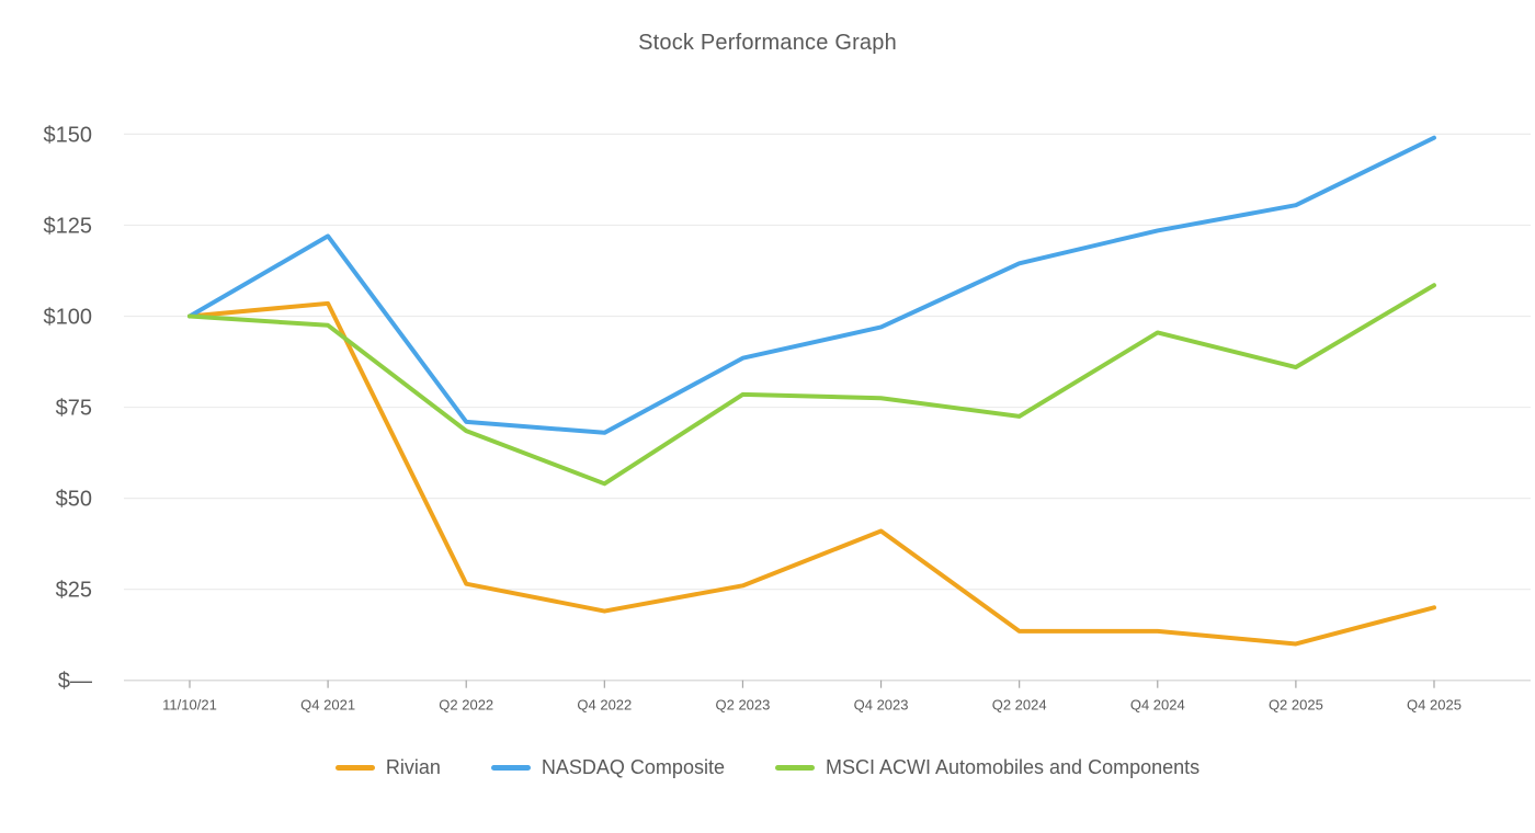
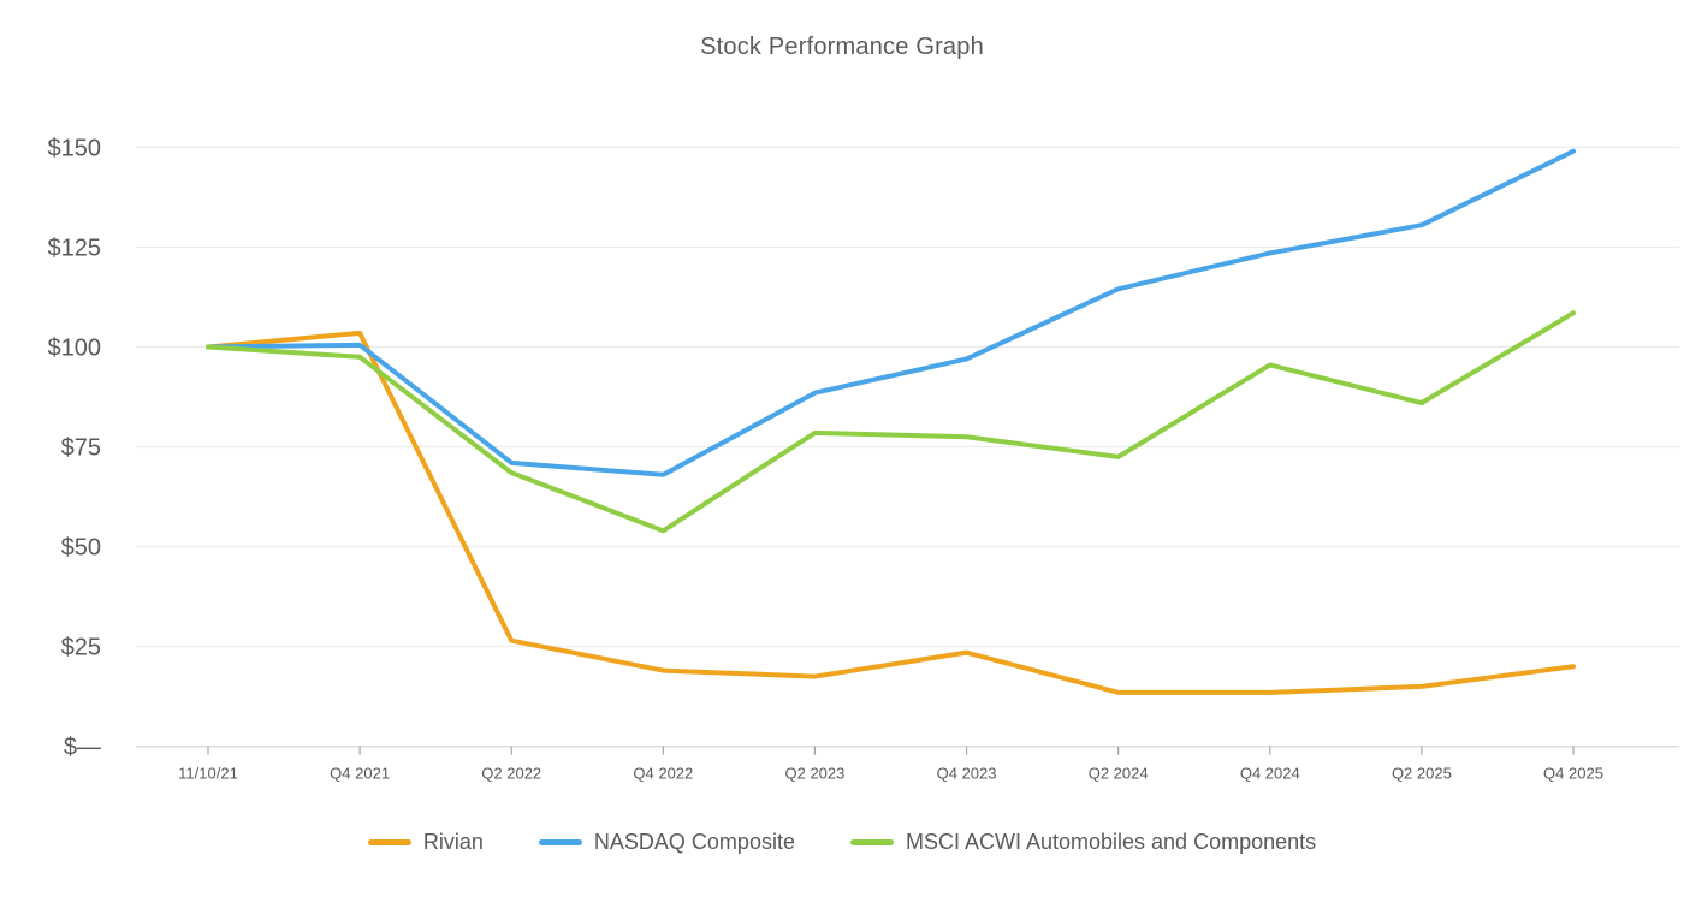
NASDAQ Composite/Q4 2021: $122 -> $100
Rivian/Q2 2023: $26 -> $18
Rivian/Q4 2023: $41 -> $24
Rivian/Q2 2025: $10 -> $15
